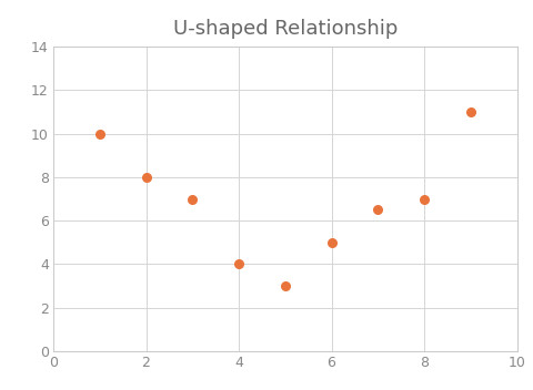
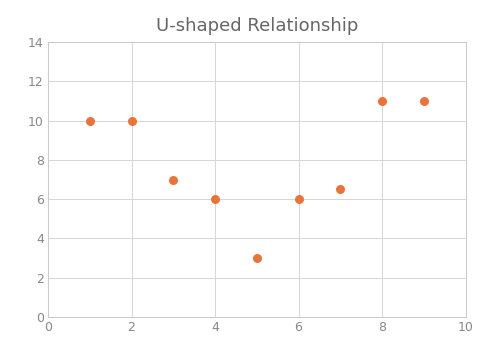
2: 8.0 -> 10.0
4: 4.0 -> 6.0
6: 5.0 -> 6.0
8: 7.0 -> 11.0
